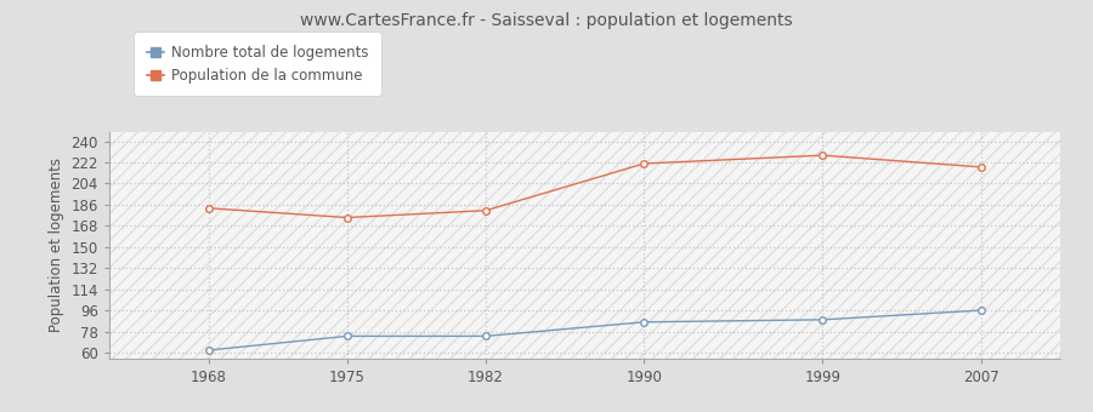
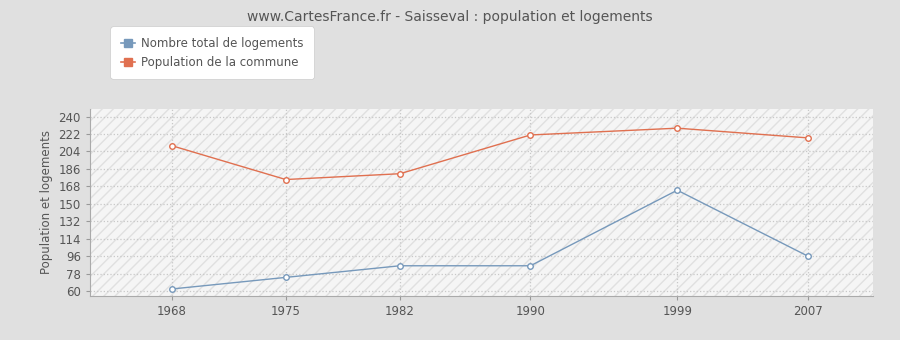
Population de la commune/1968: 183 -> 210
Nombre total de logements/1982: 74 -> 86
Nombre total de logements/1999: 88 -> 164
